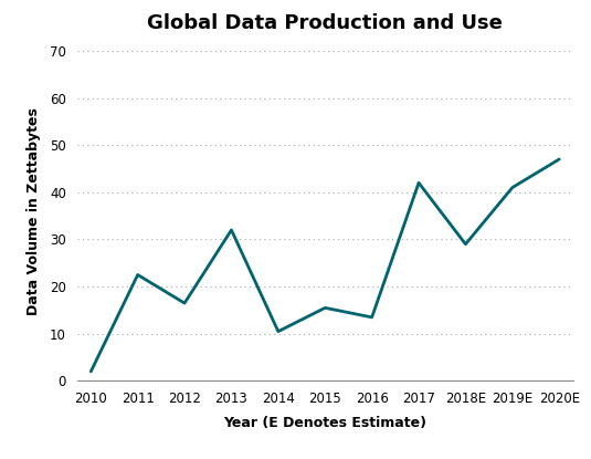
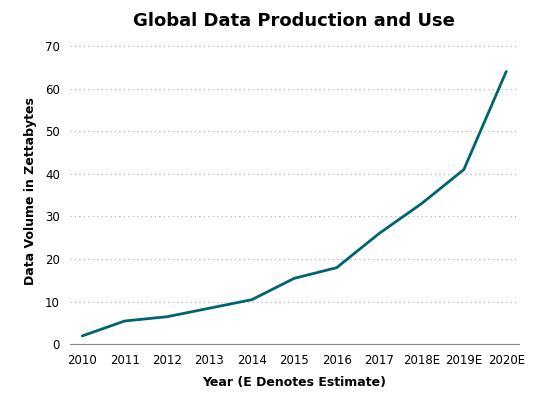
2011: 22.5 -> 5.5
2012: 16.5 -> 6.5
2013: 32.0 -> 8.5
2016: 13.5 -> 18.0
2017: 42.0 -> 26.0
2018E: 29.0 -> 33.0
2020E: 47.0 -> 64.0
